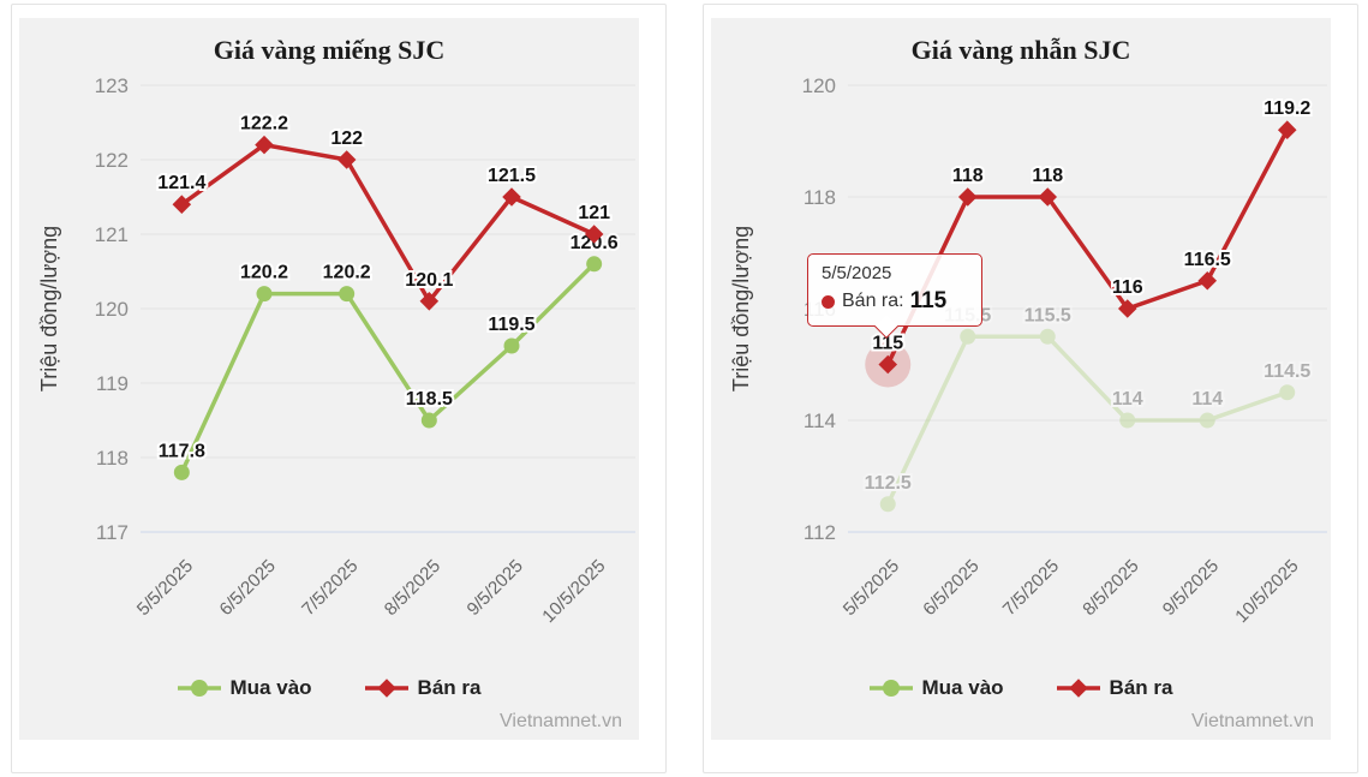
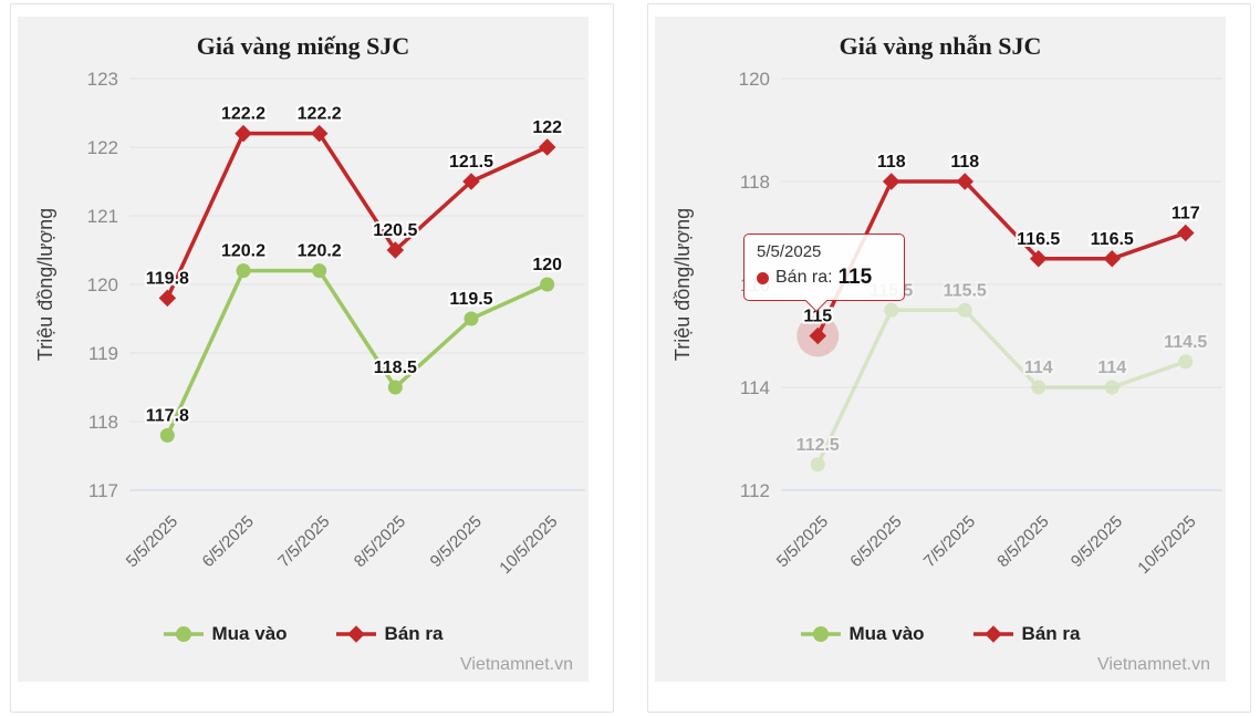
Giá vàng miếng SJC/Bán ra/5/5/2025: 121.4 -> 119.8
Giá vàng miếng SJC/Bán ra/7/5/2025: 122 -> 122.2
Giá vàng miếng SJC/Bán ra/8/5/2025: 120.1 -> 120.5
Giá vàng miếng SJC/Mua vào/10/5/2025: 120.6 -> 120
Giá vàng miếng SJC/Bán ra/10/5/2025: 121 -> 122
Giá vàng nhẫn SJC/Bán ra/8/5/2025: 116 -> 116.5
Giá vàng nhẫn SJC/Bán ra/10/5/2025: 119.2 -> 117
